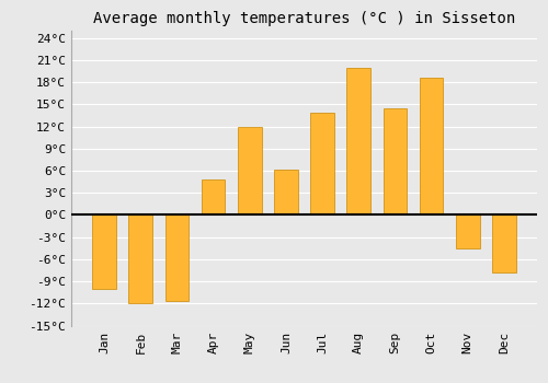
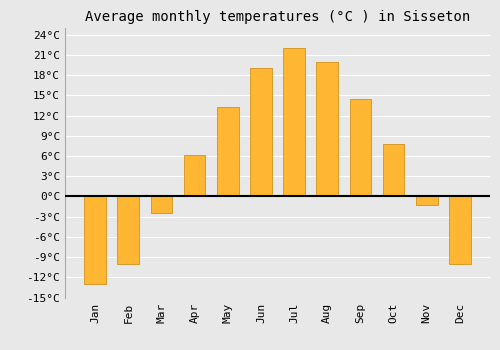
Jan: -10.0°C -> -13.0°C
Feb: -12.0°C -> -10.0°C
Mar: -11.6°C -> -2.5°C
Apr: 4.8°C -> 6.2°C
May: 12.0°C -> 13.3°C
Jun: 6.2°C -> 19.0°C
Jul: 13.8°C -> 22.0°C
Oct: 18.6°C -> 7.8°C
Nov: -4.6°C -> -1.2°C
Dec: -7.8°C -> -10.0°C
